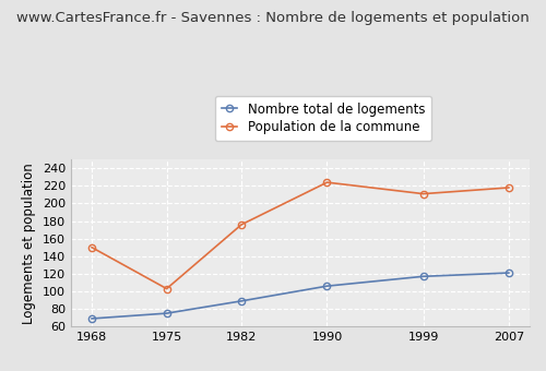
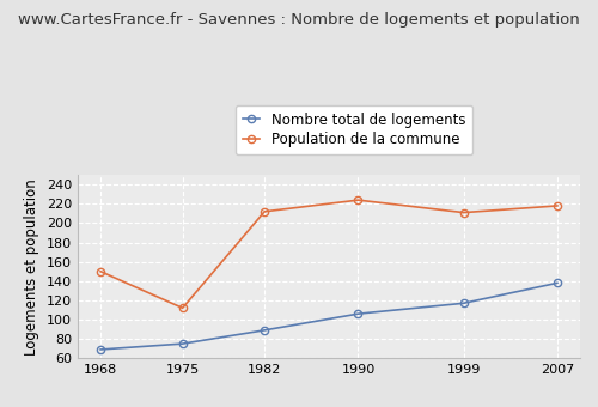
Population de la commune/1975: 103 -> 112
Population de la commune/1982: 176 -> 212
Nombre total de logements/2007: 121 -> 138
